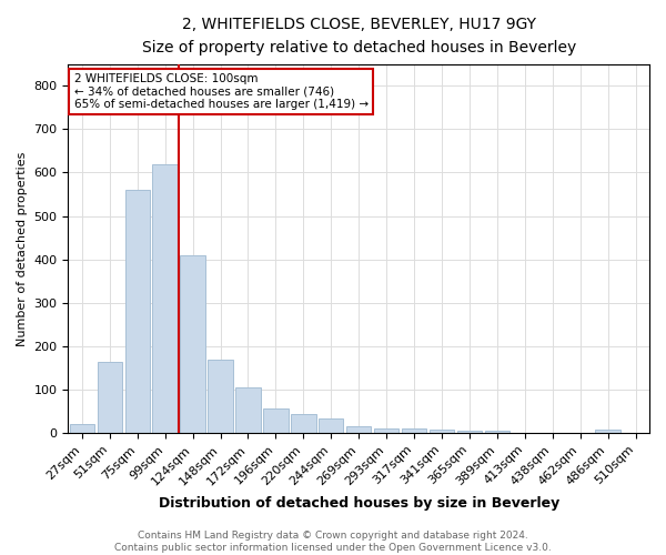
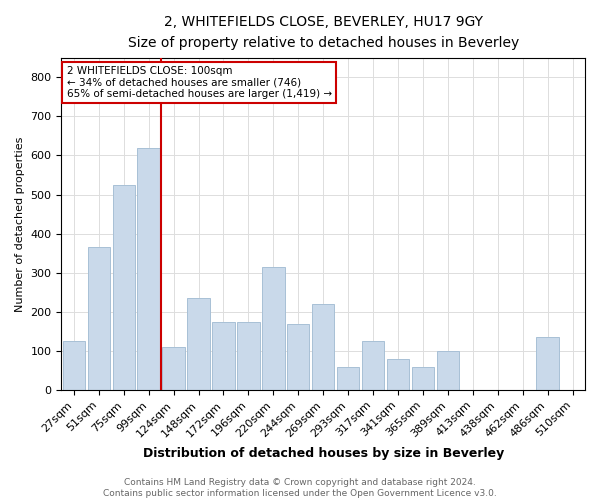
27sqm: 20 -> 125
51sqm: 163 -> 365
75sqm: 560 -> 525
124sqm: 410 -> 110
148sqm: 170 -> 235
172sqm: 105 -> 175
196sqm: 55 -> 175
220sqm: 43 -> 315
244sqm: 32 -> 170
269sqm: 15 -> 220
293sqm: 11 -> 60
317sqm: 10 -> 125
341sqm: 8 -> 80
365sqm: 6 -> 60
389sqm: 5 -> 100
486sqm: 7 -> 135
